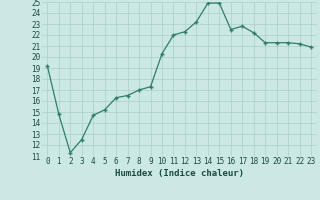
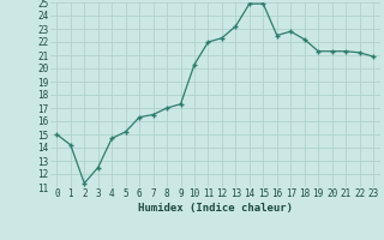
0: 19.2 -> 15.0
1: 14.8 -> 14.2
